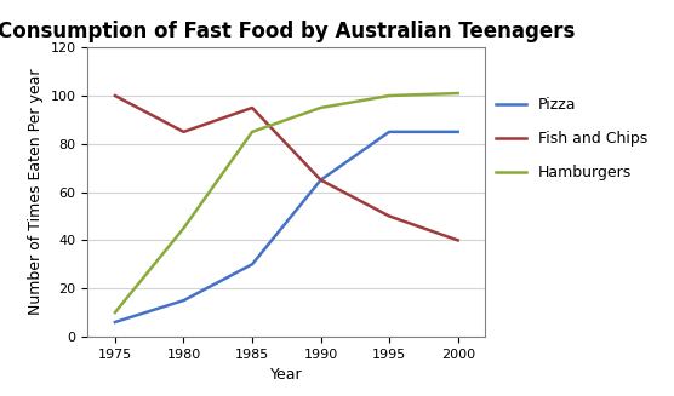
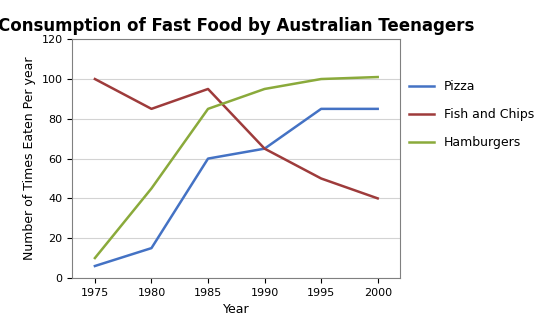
Pizza/1985: 30 -> 60
